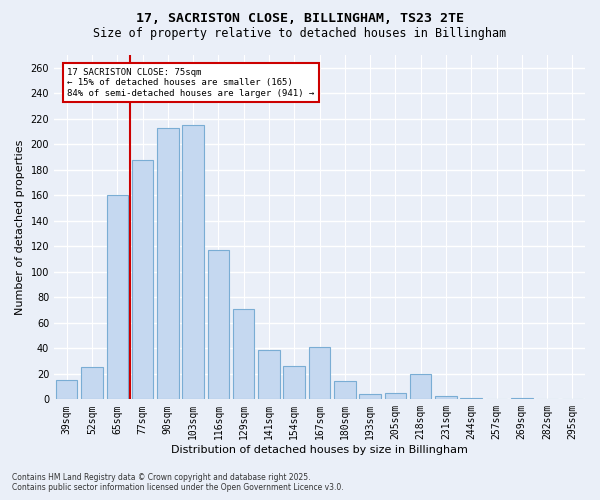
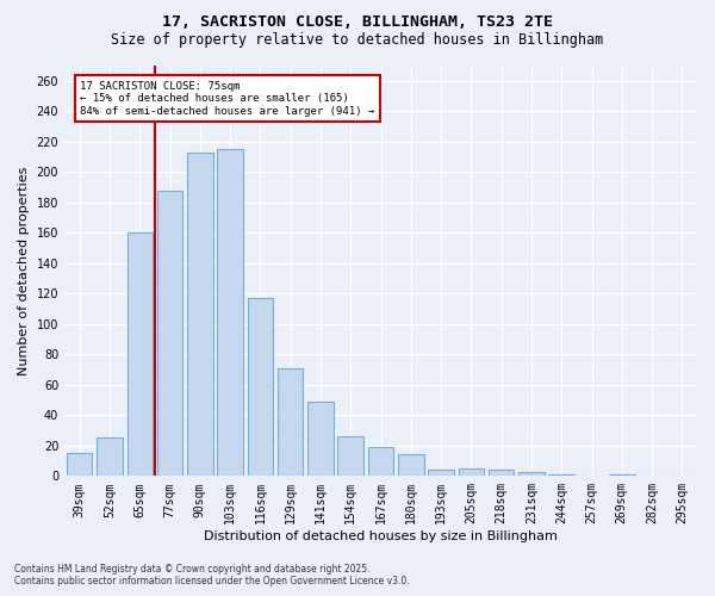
141sqm: 39 -> 49
167sqm: 41 -> 19
218sqm: 20 -> 4
